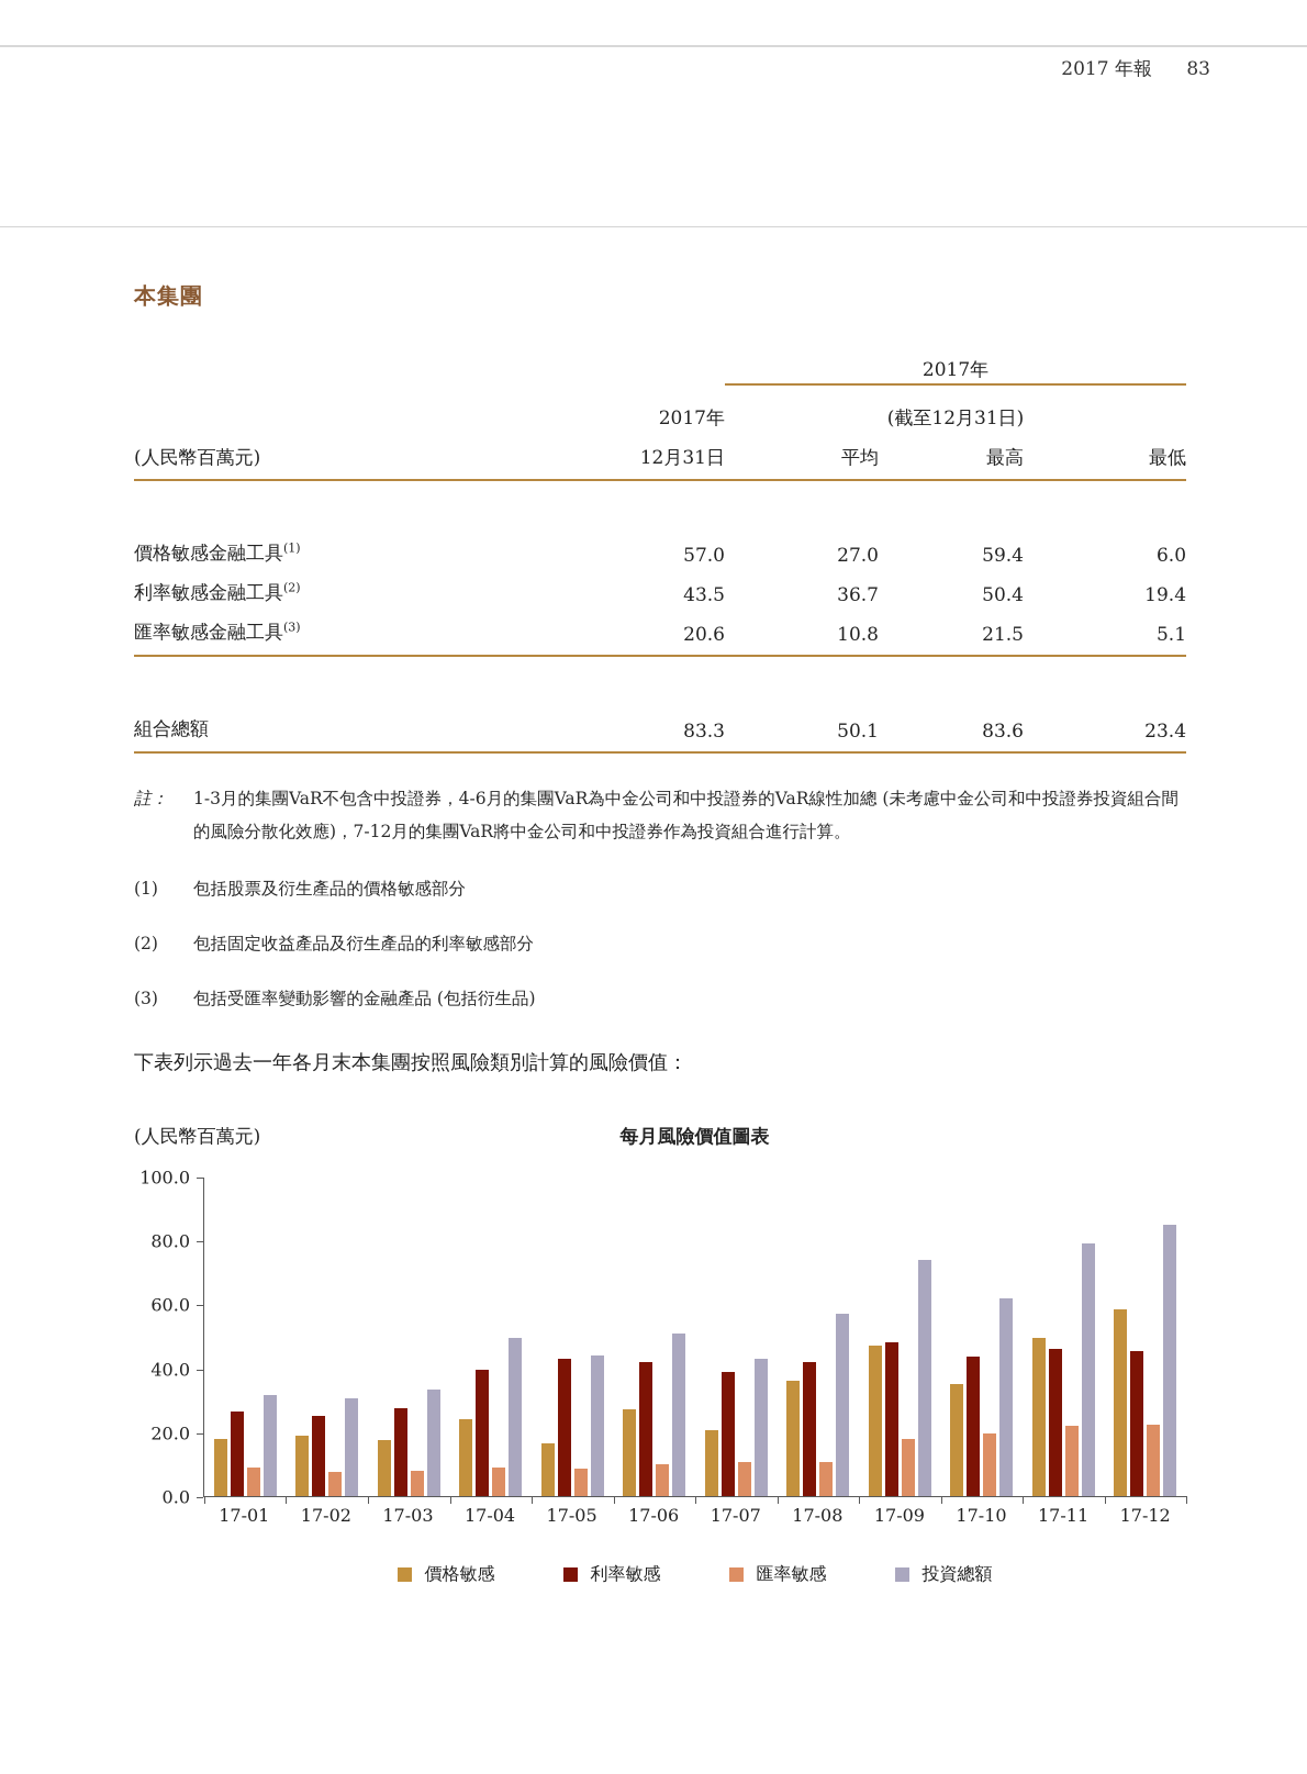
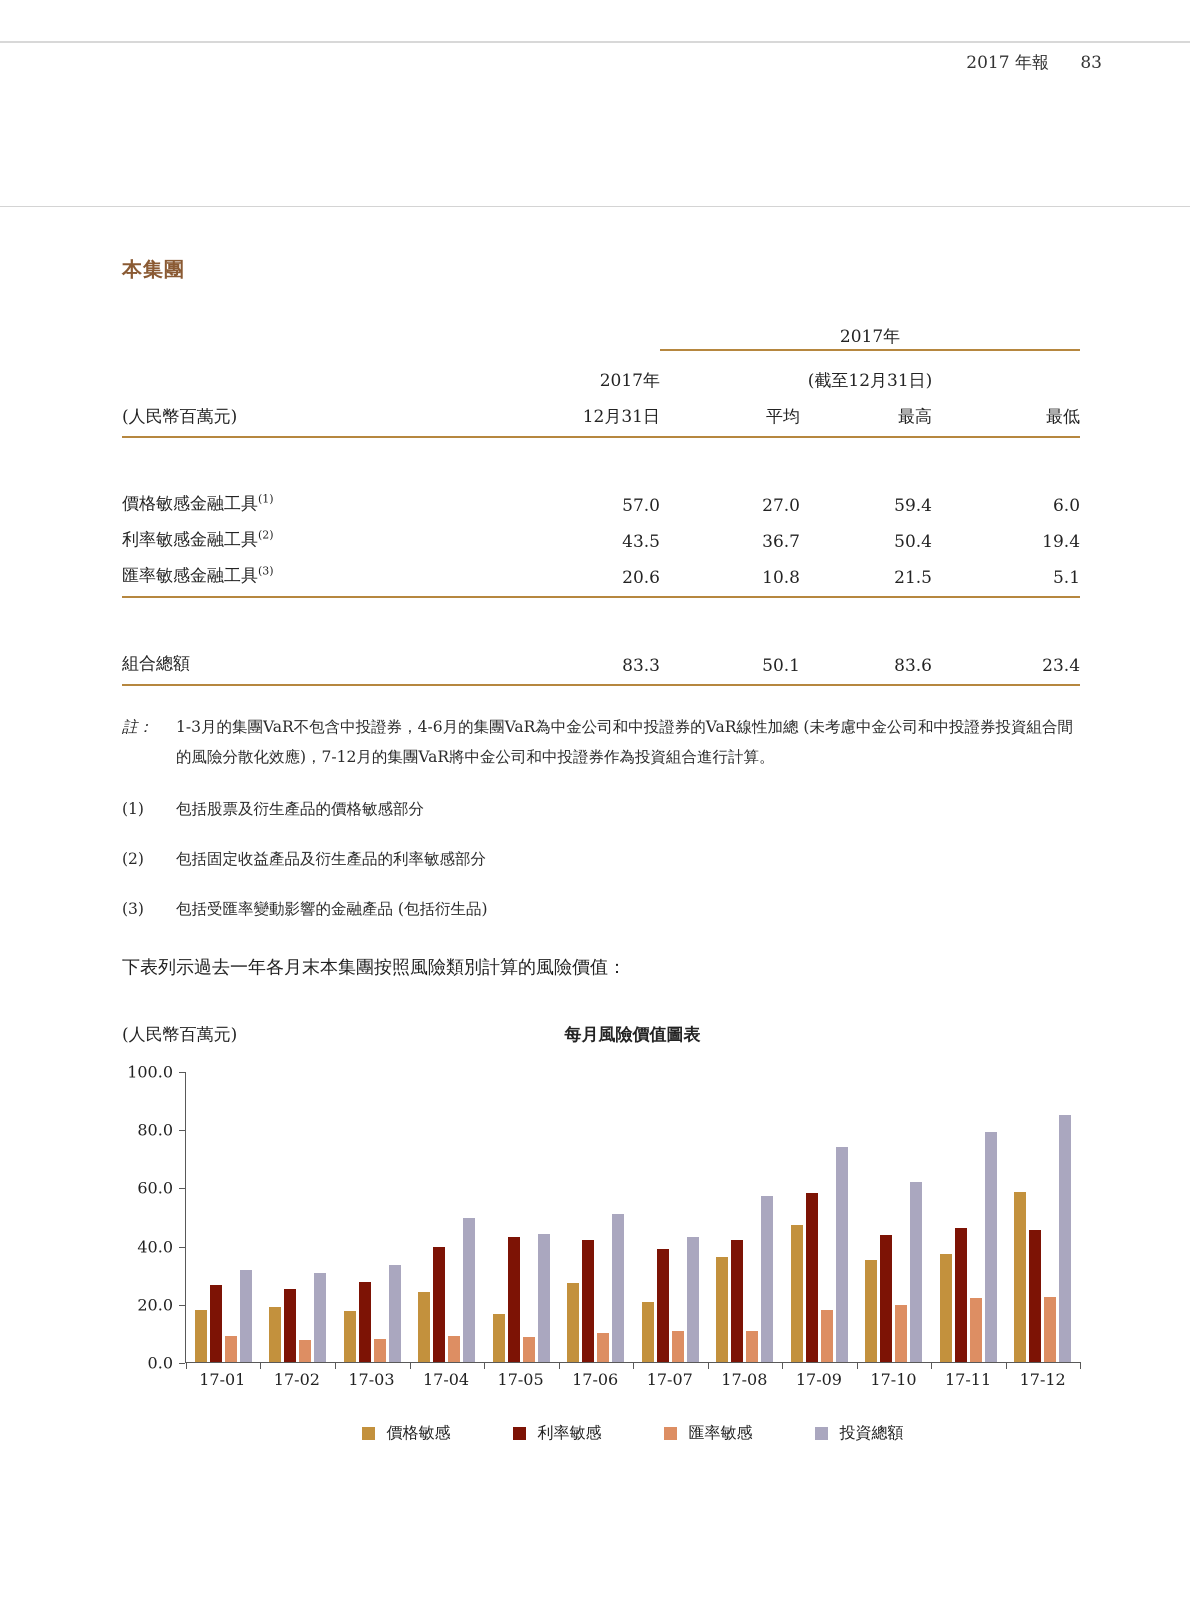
利率敏感/17-09: 48 -> 58
價格敏感/17-11: 50 -> 37
